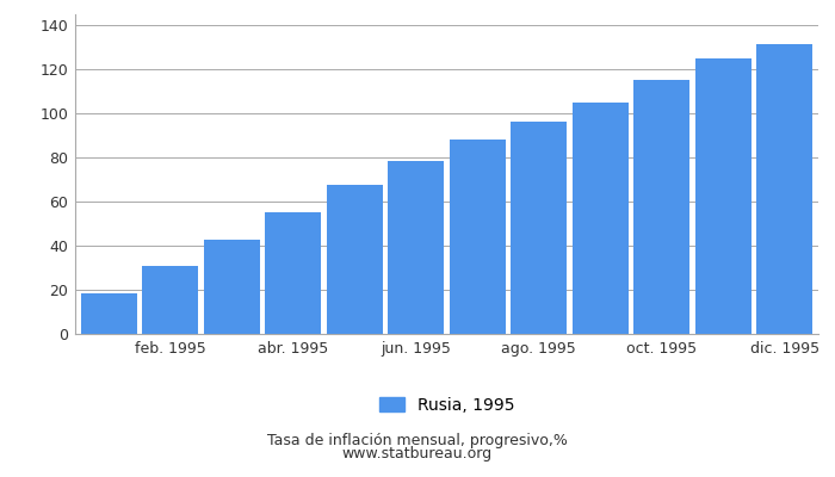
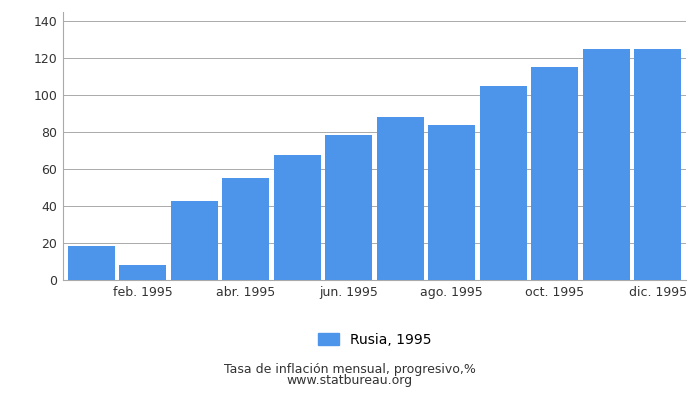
feb. 1995: 31 -> 8
ago. 1995: 96 -> 84
dic. 1995: 132 -> 125
